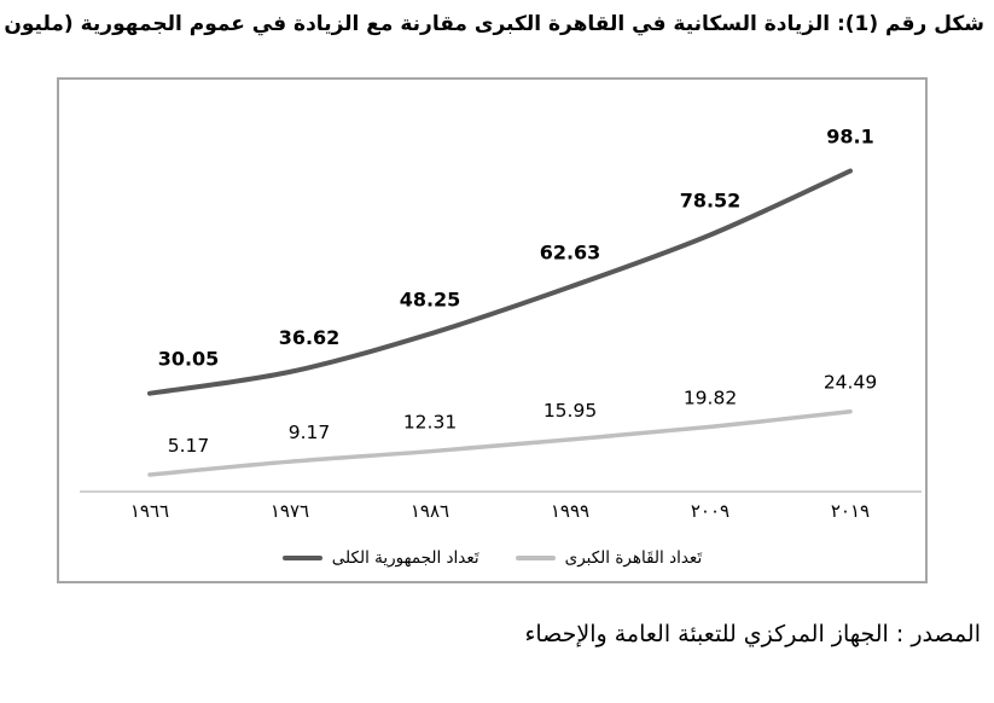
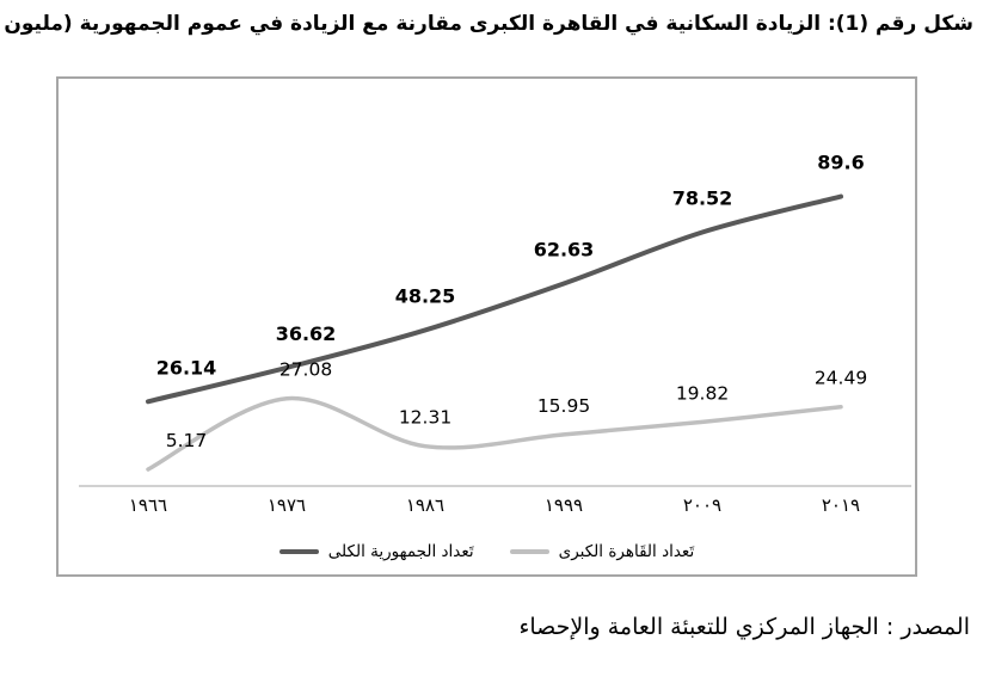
تَعداد الجمهورية الكلى/١٩٦٦: 30.05 -> 26.14
تَعداد القَاهرة الكبرى/١٩٧٦: 9.17 -> 27.08
تَعداد الجمهورية الكلى/٢٠١٩: 98.1 -> 89.6
